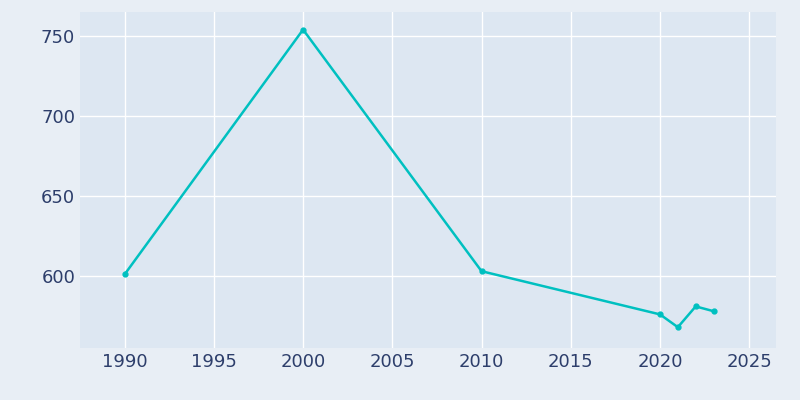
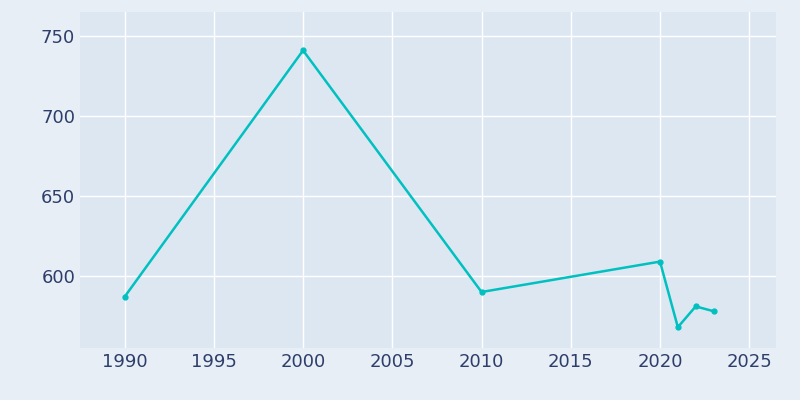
1990: 601 -> 587
2000: 754 -> 741
2010: 603 -> 590
2020: 576 -> 609
